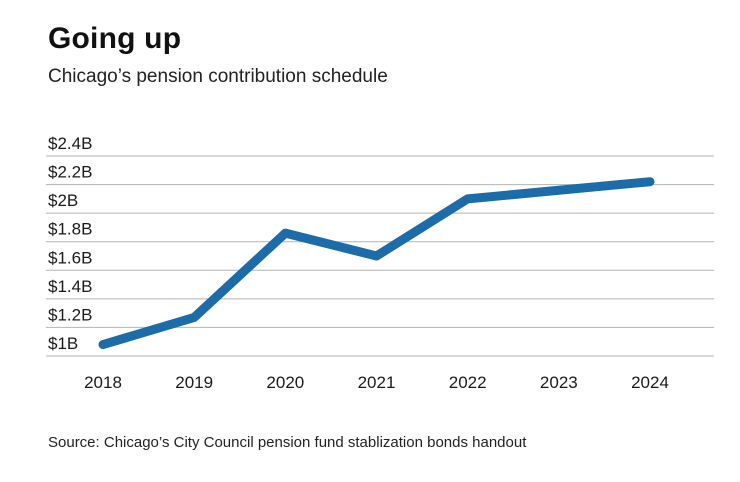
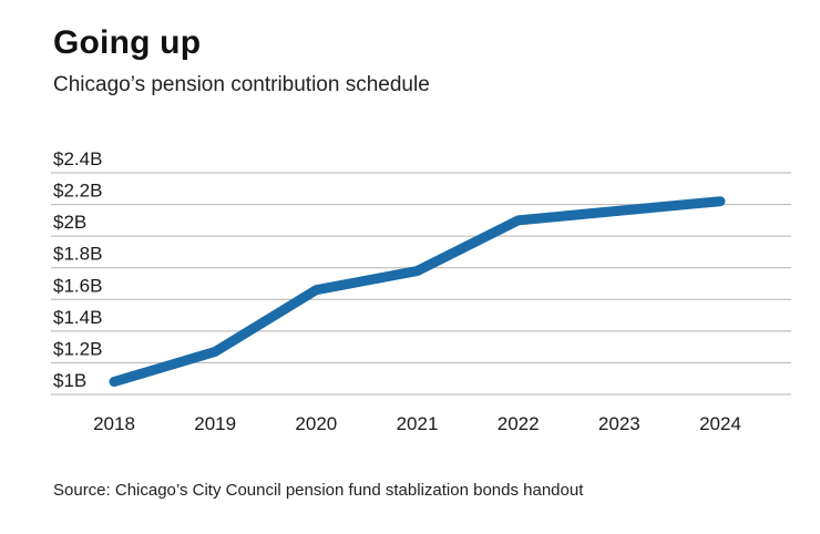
2020: $1.86B -> $1.66B
2021: $1.70B -> $1.78B
